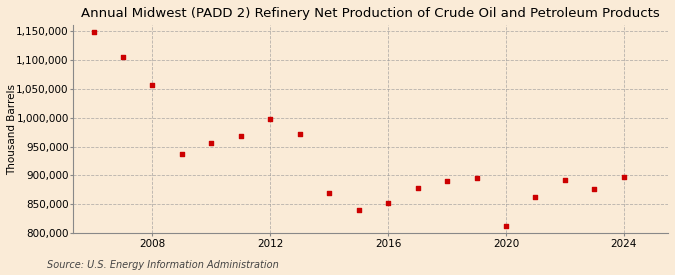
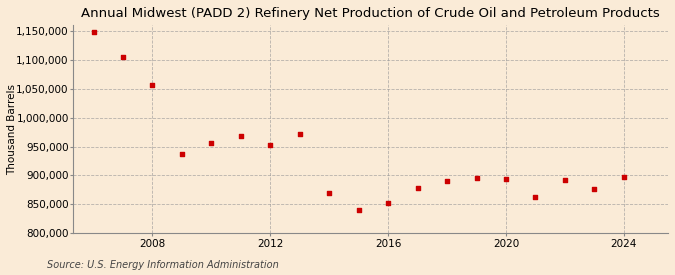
2012: 998,000 -> 952,000
2020: 812,000 -> 894,000
